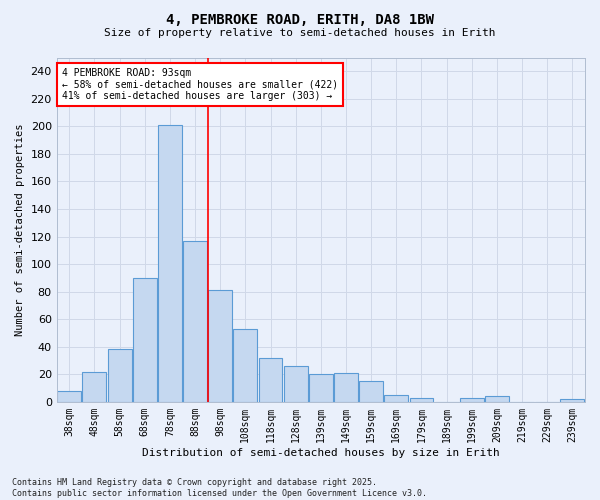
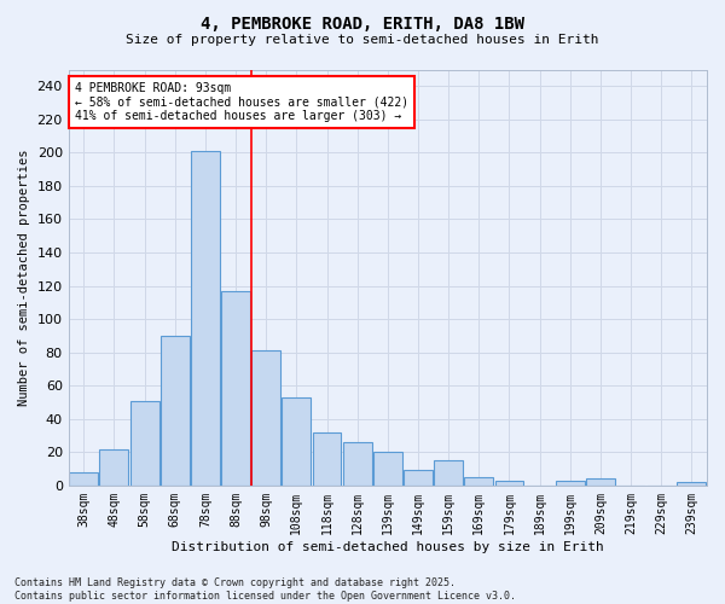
58sqm: 38 -> 51
149sqm: 21 -> 9
